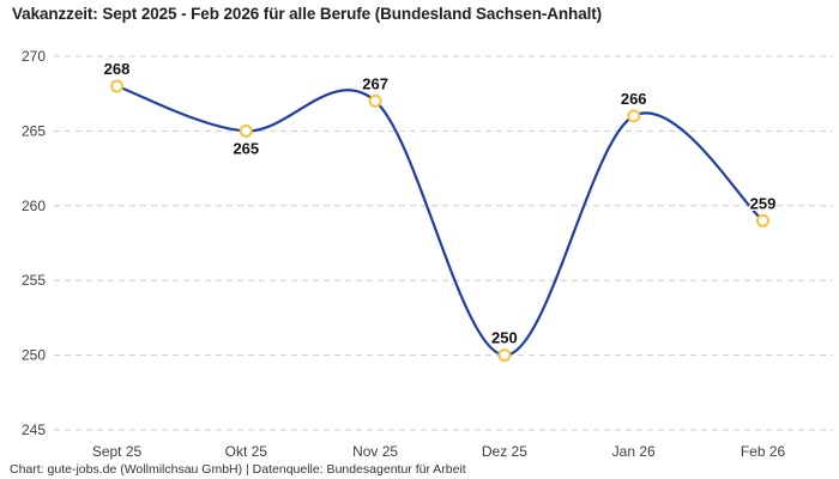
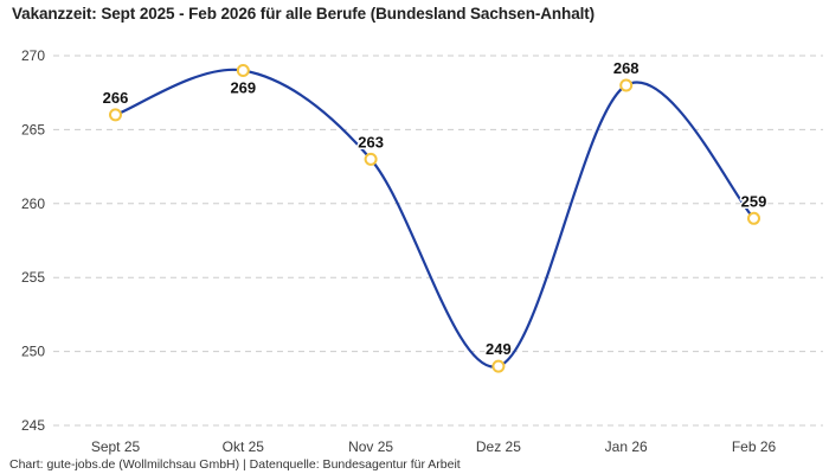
Sept 25: 268 -> 266
Okt 25: 265 -> 269
Nov 25: 267 -> 263
Dez 25: 250 -> 249
Jan 26: 266 -> 268
